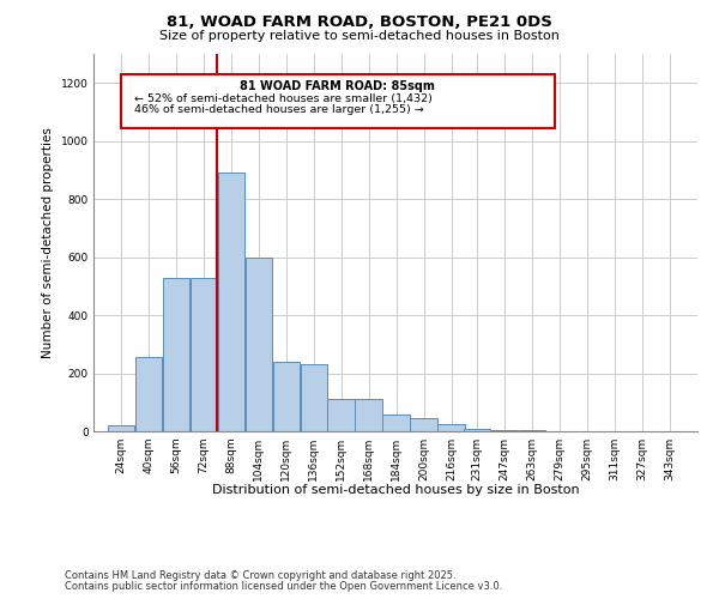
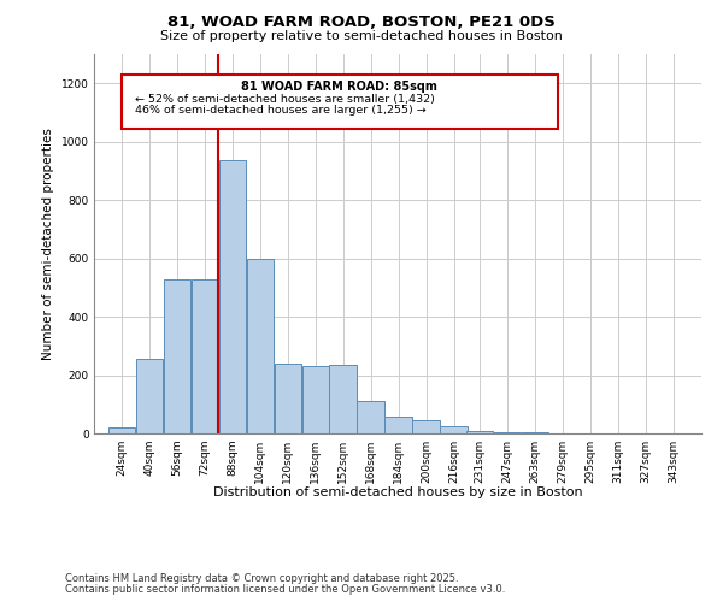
88sqm: 890 -> 935
152sqm: 110 -> 235
